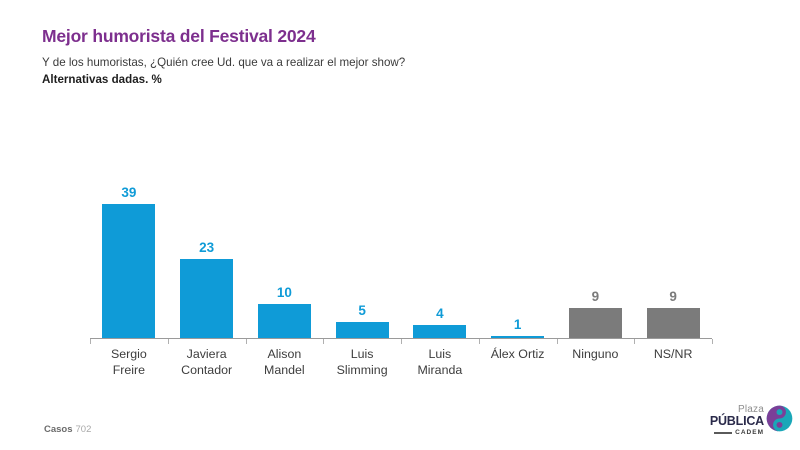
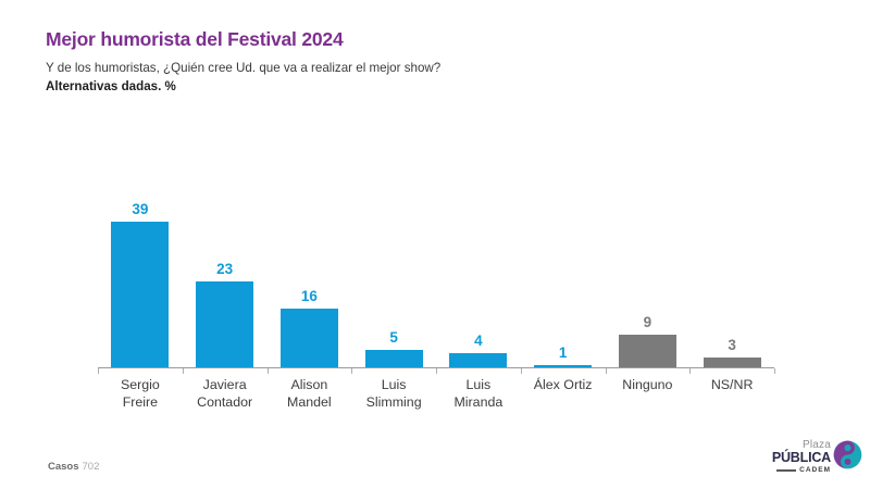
Alison Mandel: 10 -> 16
NS/NR: 9 -> 3
